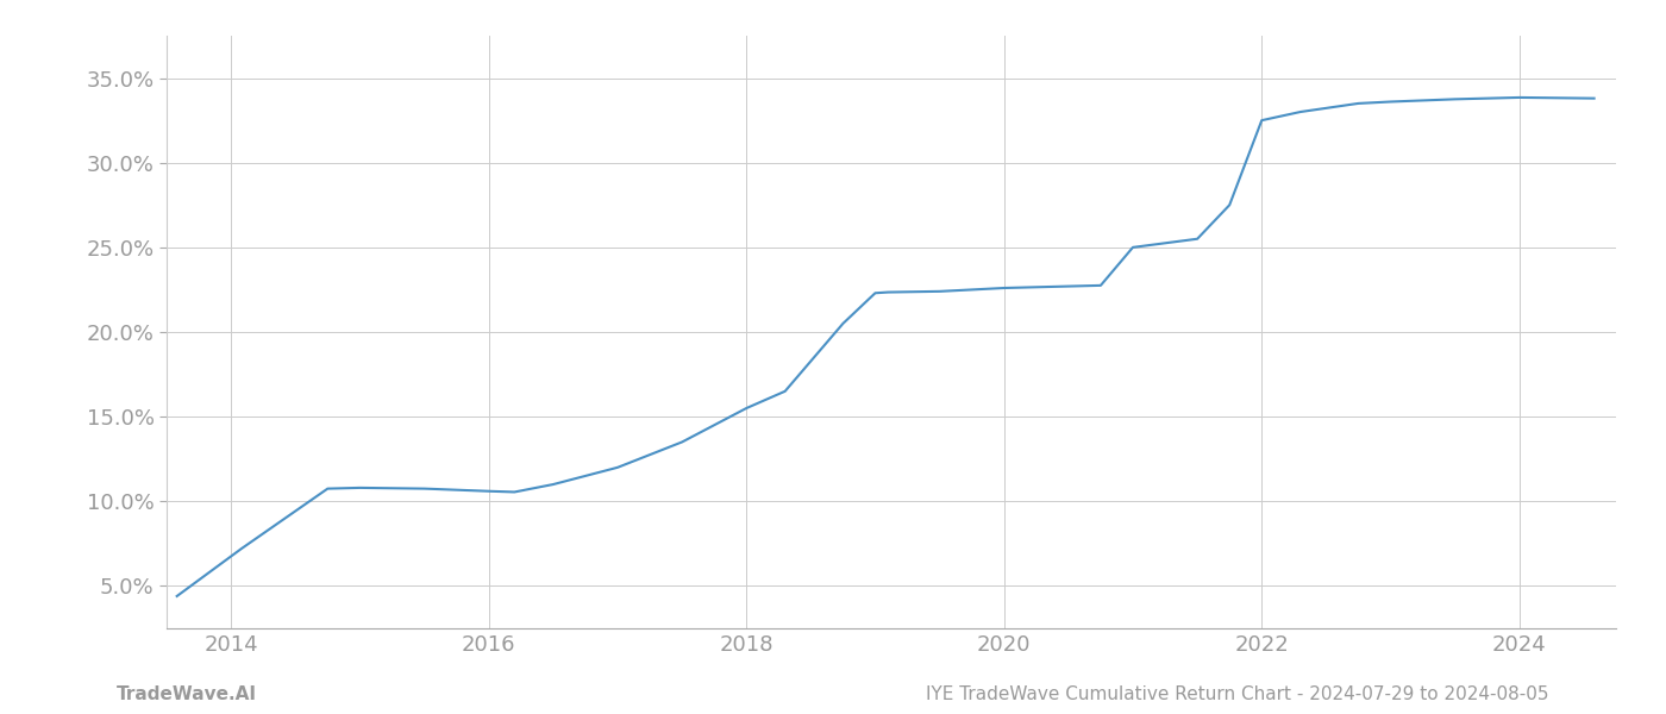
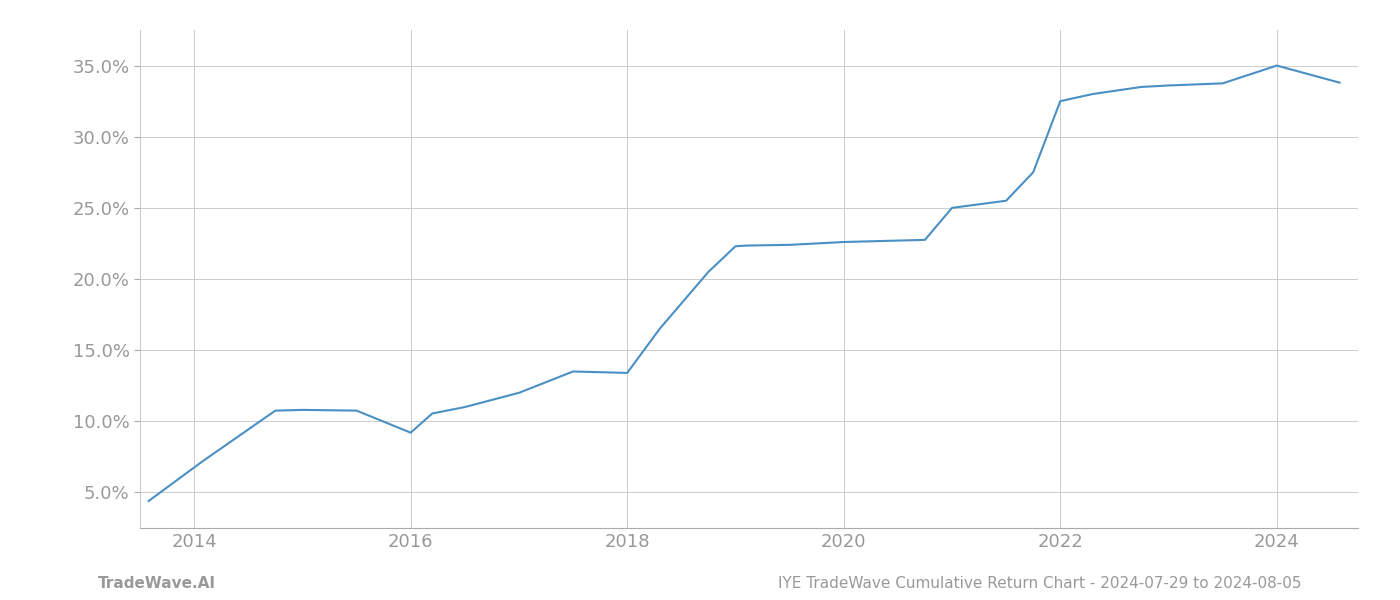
2016: 10.6% -> 9.2%
2018: 15.5% -> 13.4%
2024: 33.9% -> 35.0%
